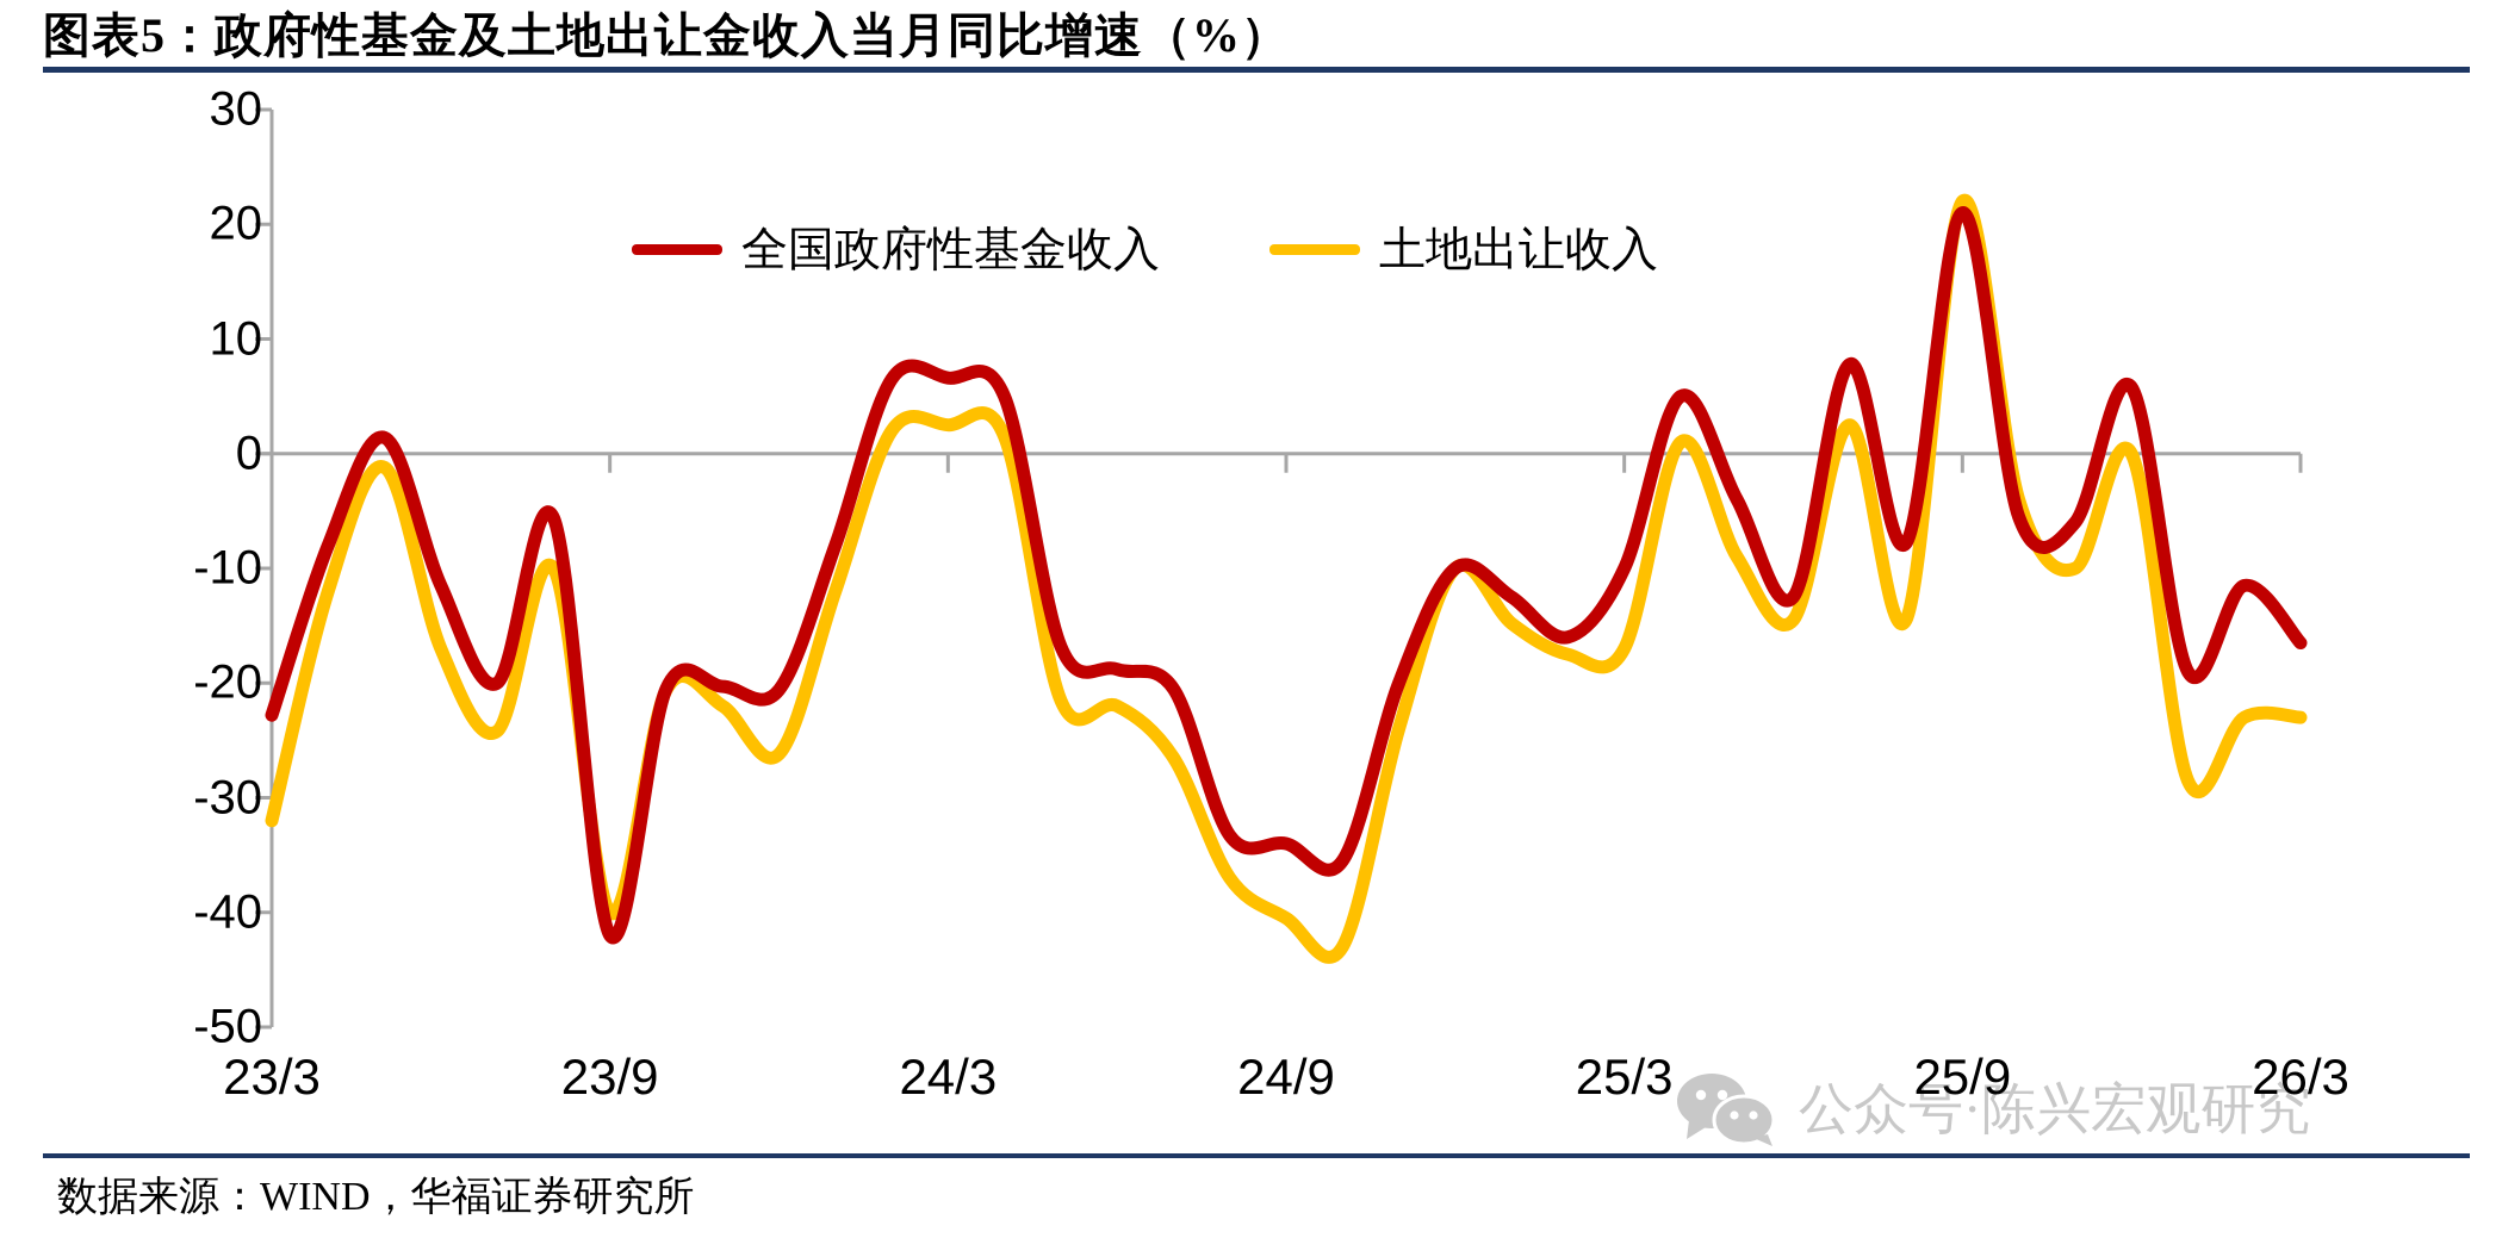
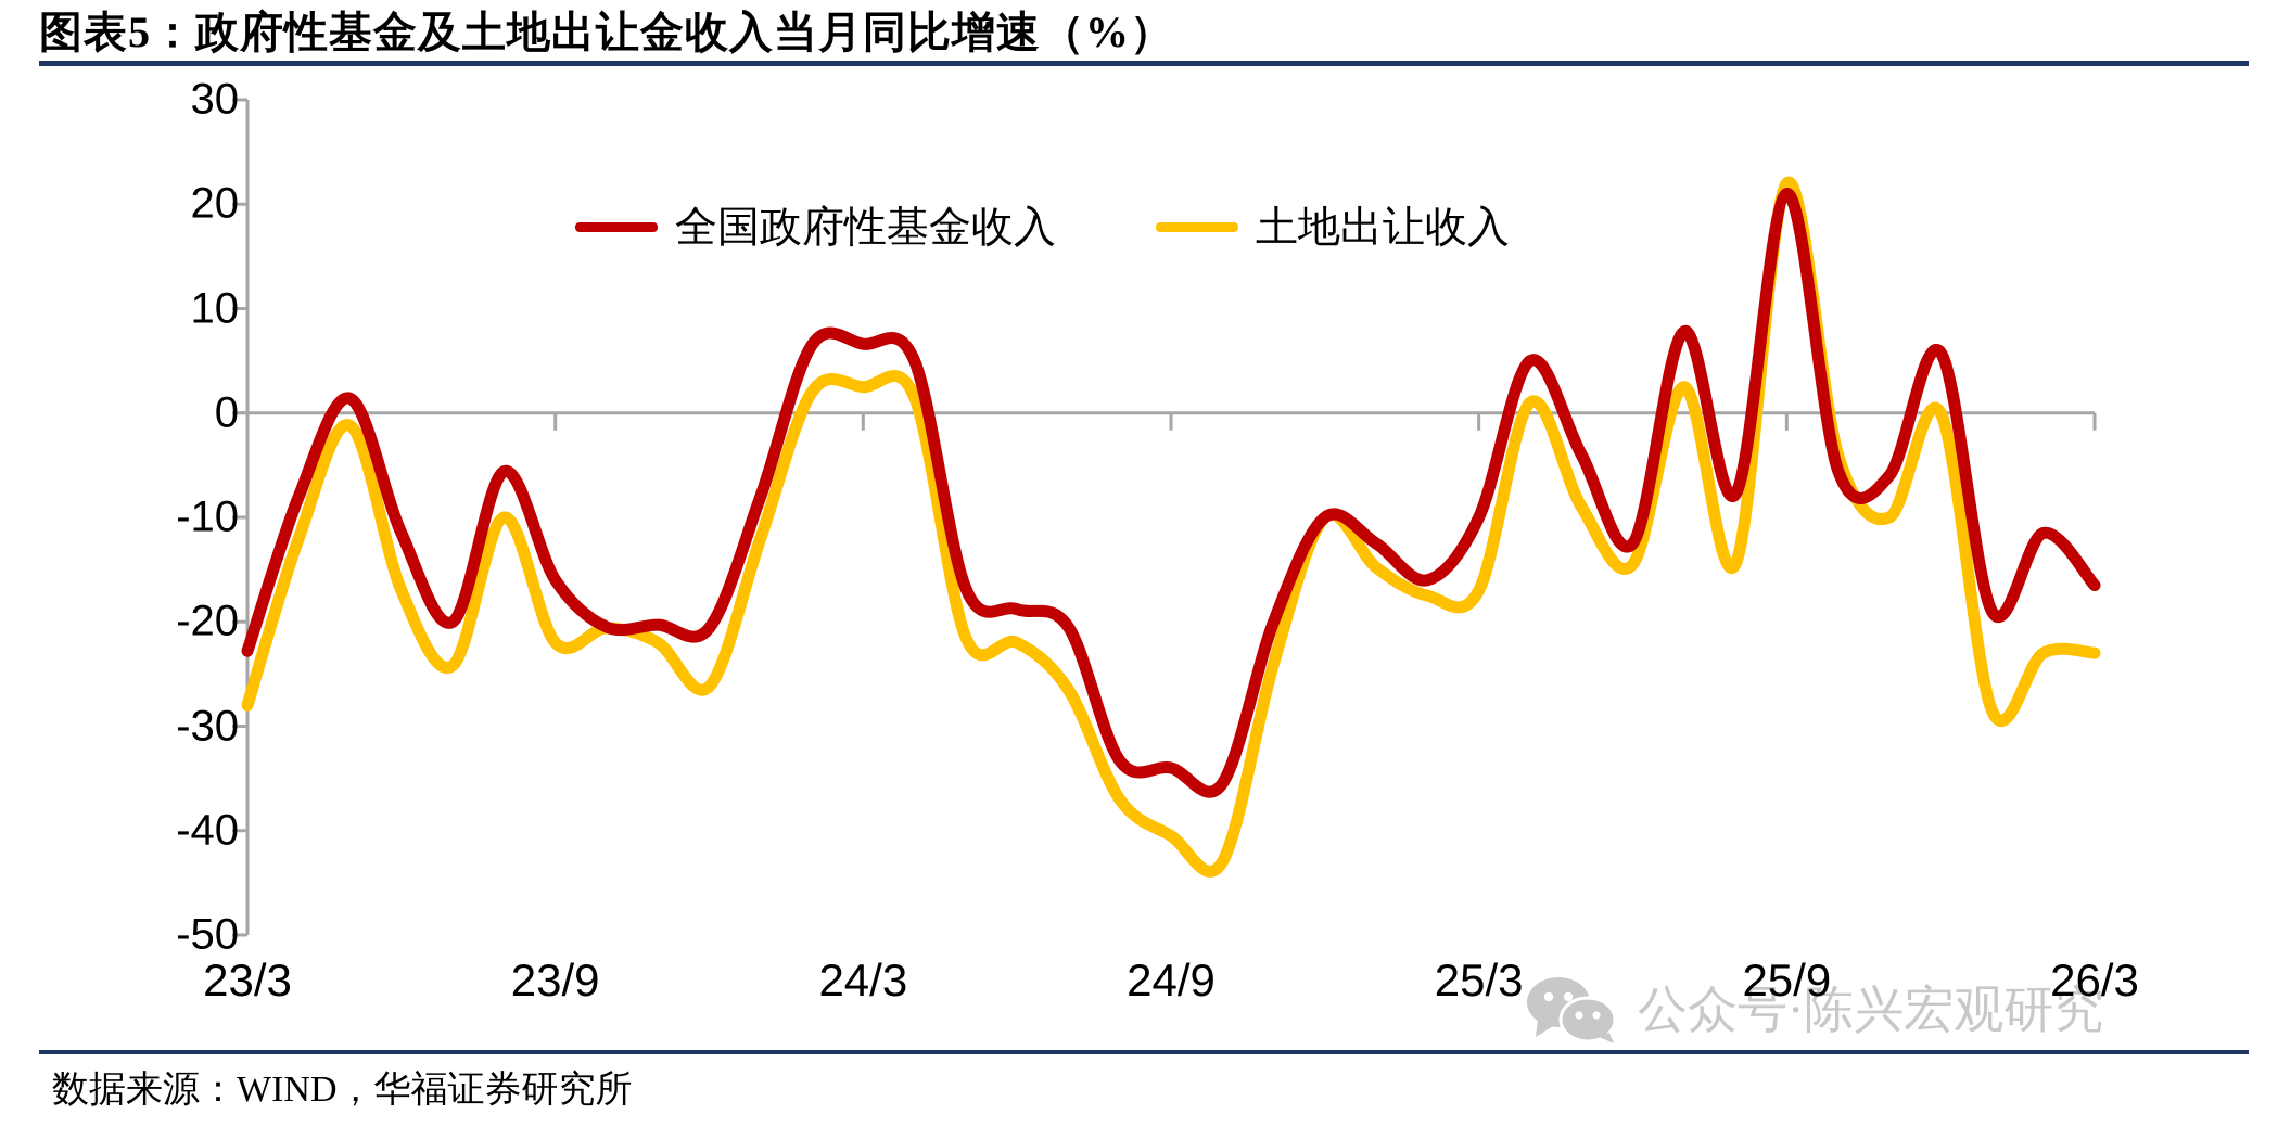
土地出让收入/23/3: -32 -> -28
全国政府性基金收入/23/9: -42 -> -16
土地出让收入/23/9: -40 -> -22
